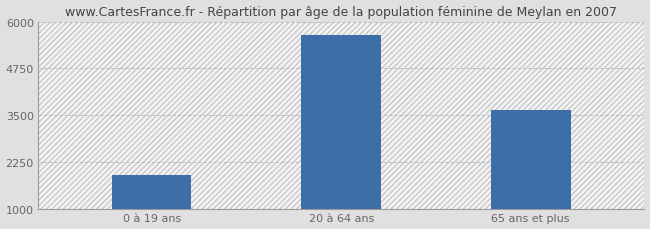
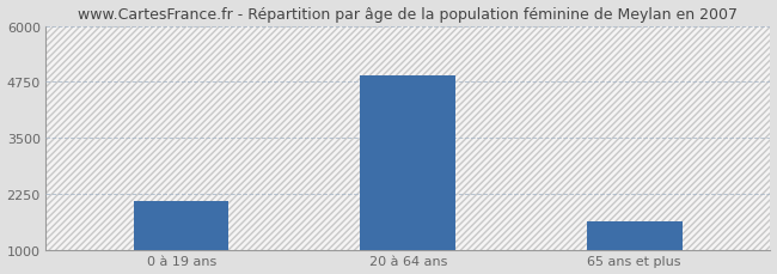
0 à 19 ans: 1900 -> 2100
20 à 64 ans: 5650 -> 4900
65 ans et plus: 3650 -> 1650
